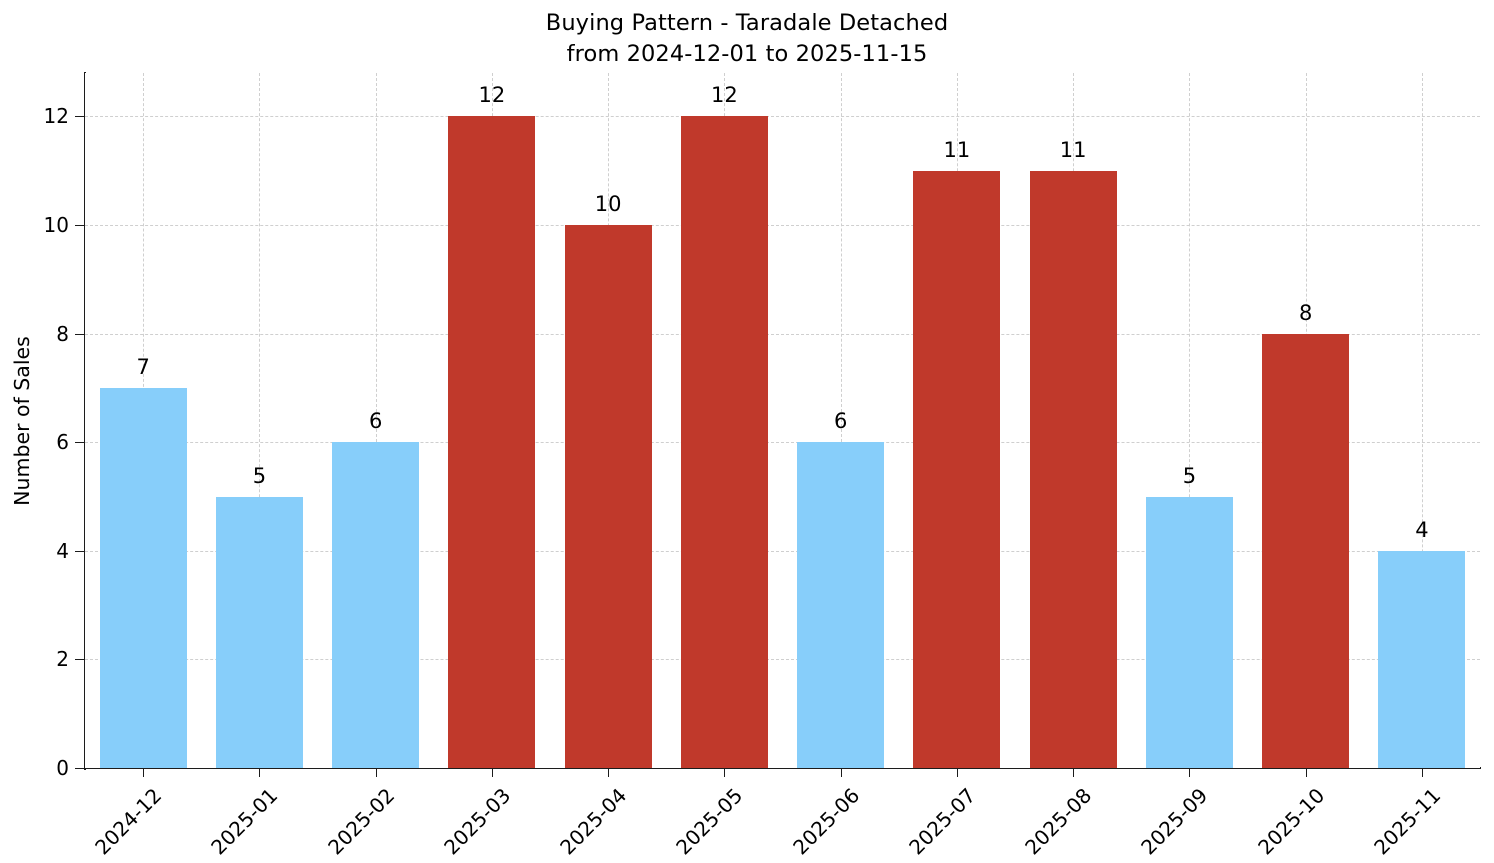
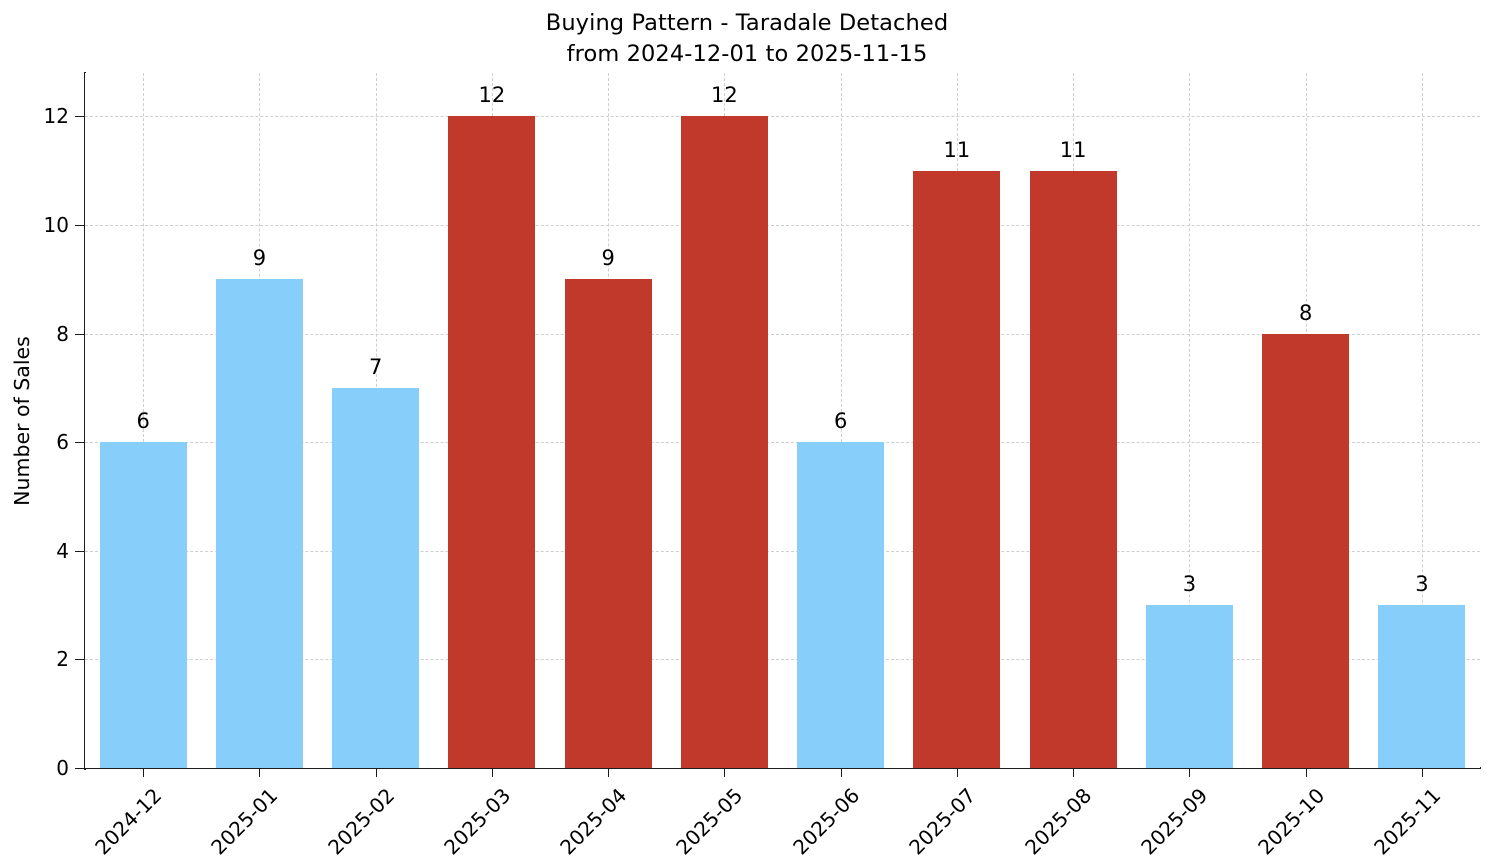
2024-12: 7 -> 6
2025-01: 5 -> 9
2025-02: 6 -> 7
2025-04: 10 -> 9
2025-09: 5 -> 3
2025-11: 4 -> 3
